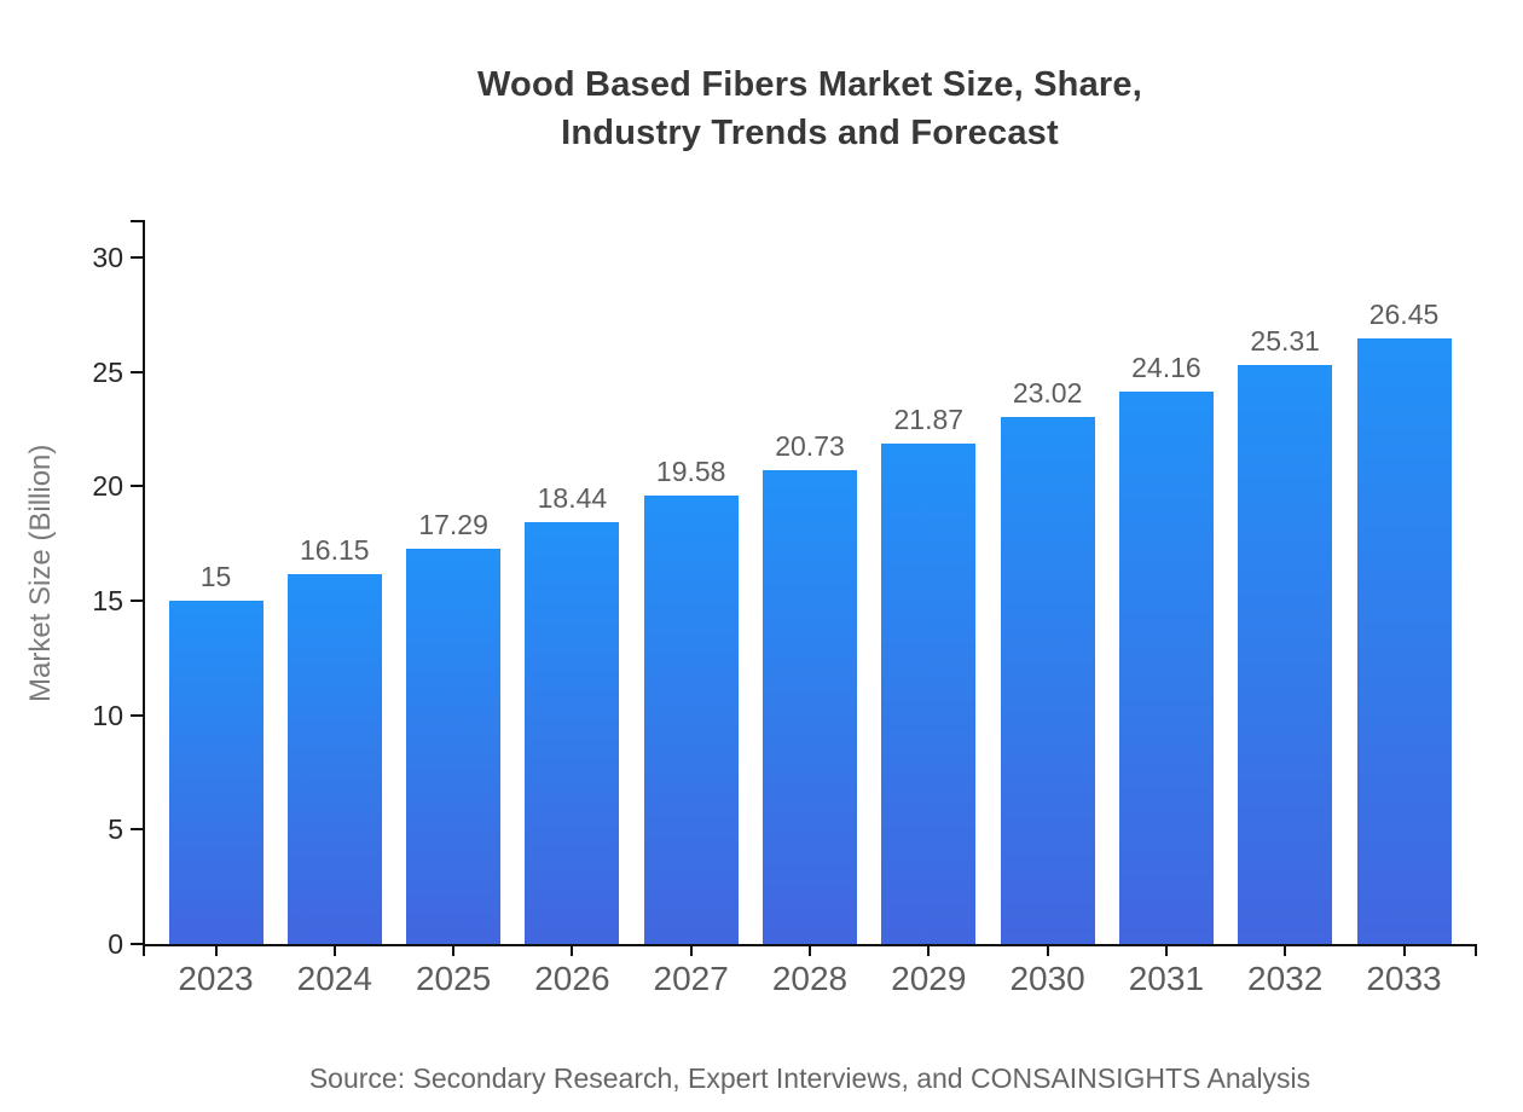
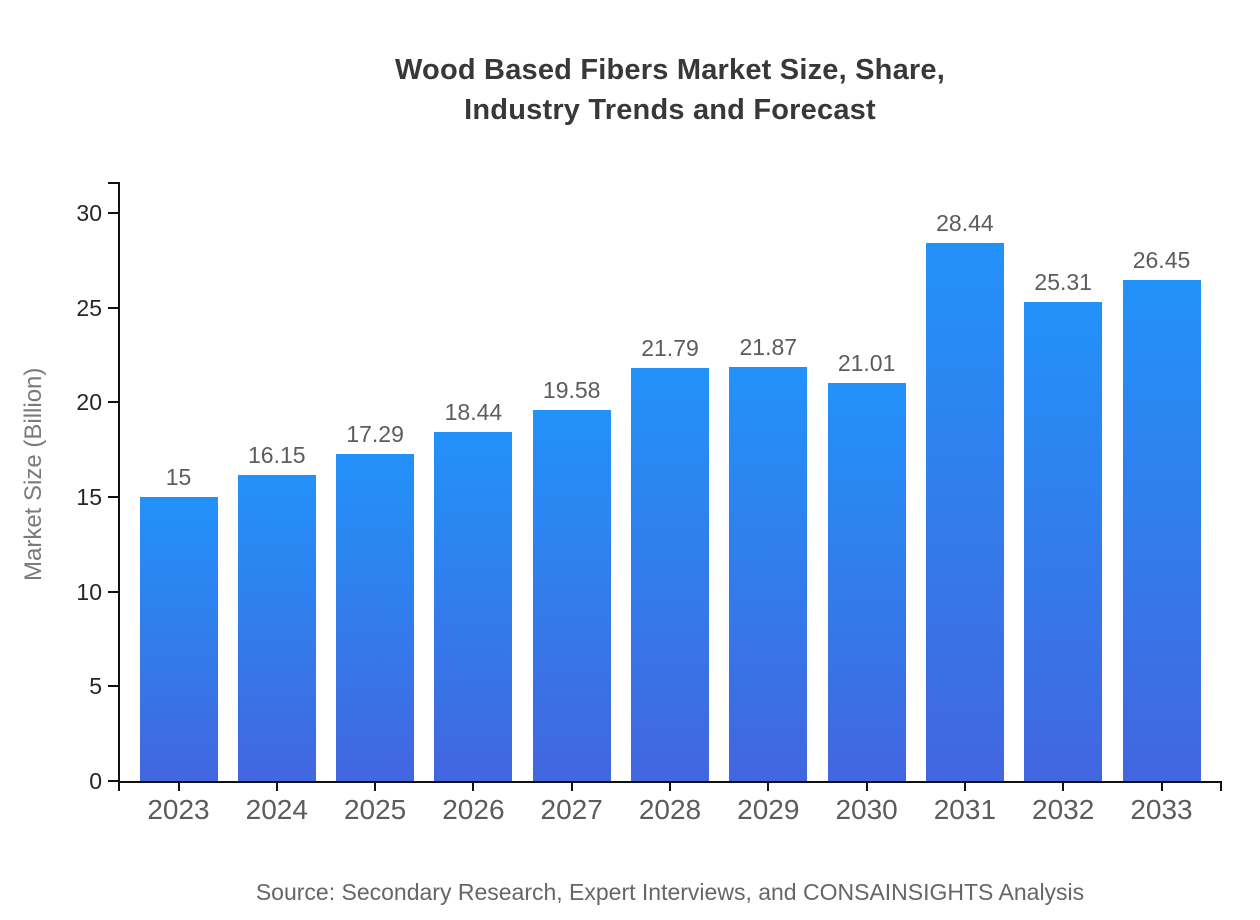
2028: 20.73 -> 21.79
2030: 23.02 -> 21.01
2031: 24.16 -> 28.44
